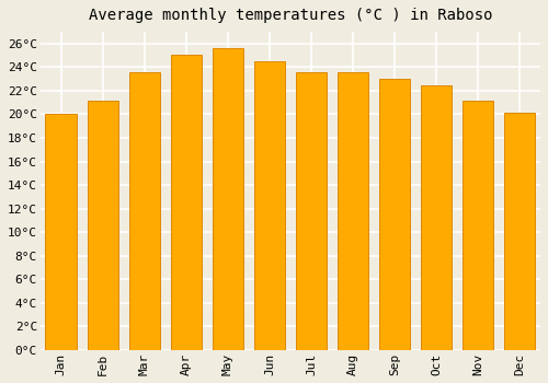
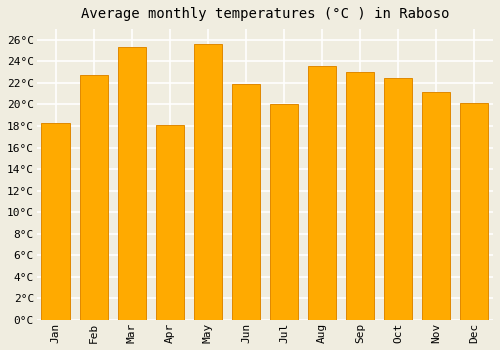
Jan: 20.0°C -> 18.3°C
Feb: 21.2°C -> 22.7°C
Mar: 23.6°C -> 25.3°C
Apr: 25.1°C -> 18.1°C
Jun: 24.5°C -> 21.9°C
Jul: 23.6°C -> 20.0°C
